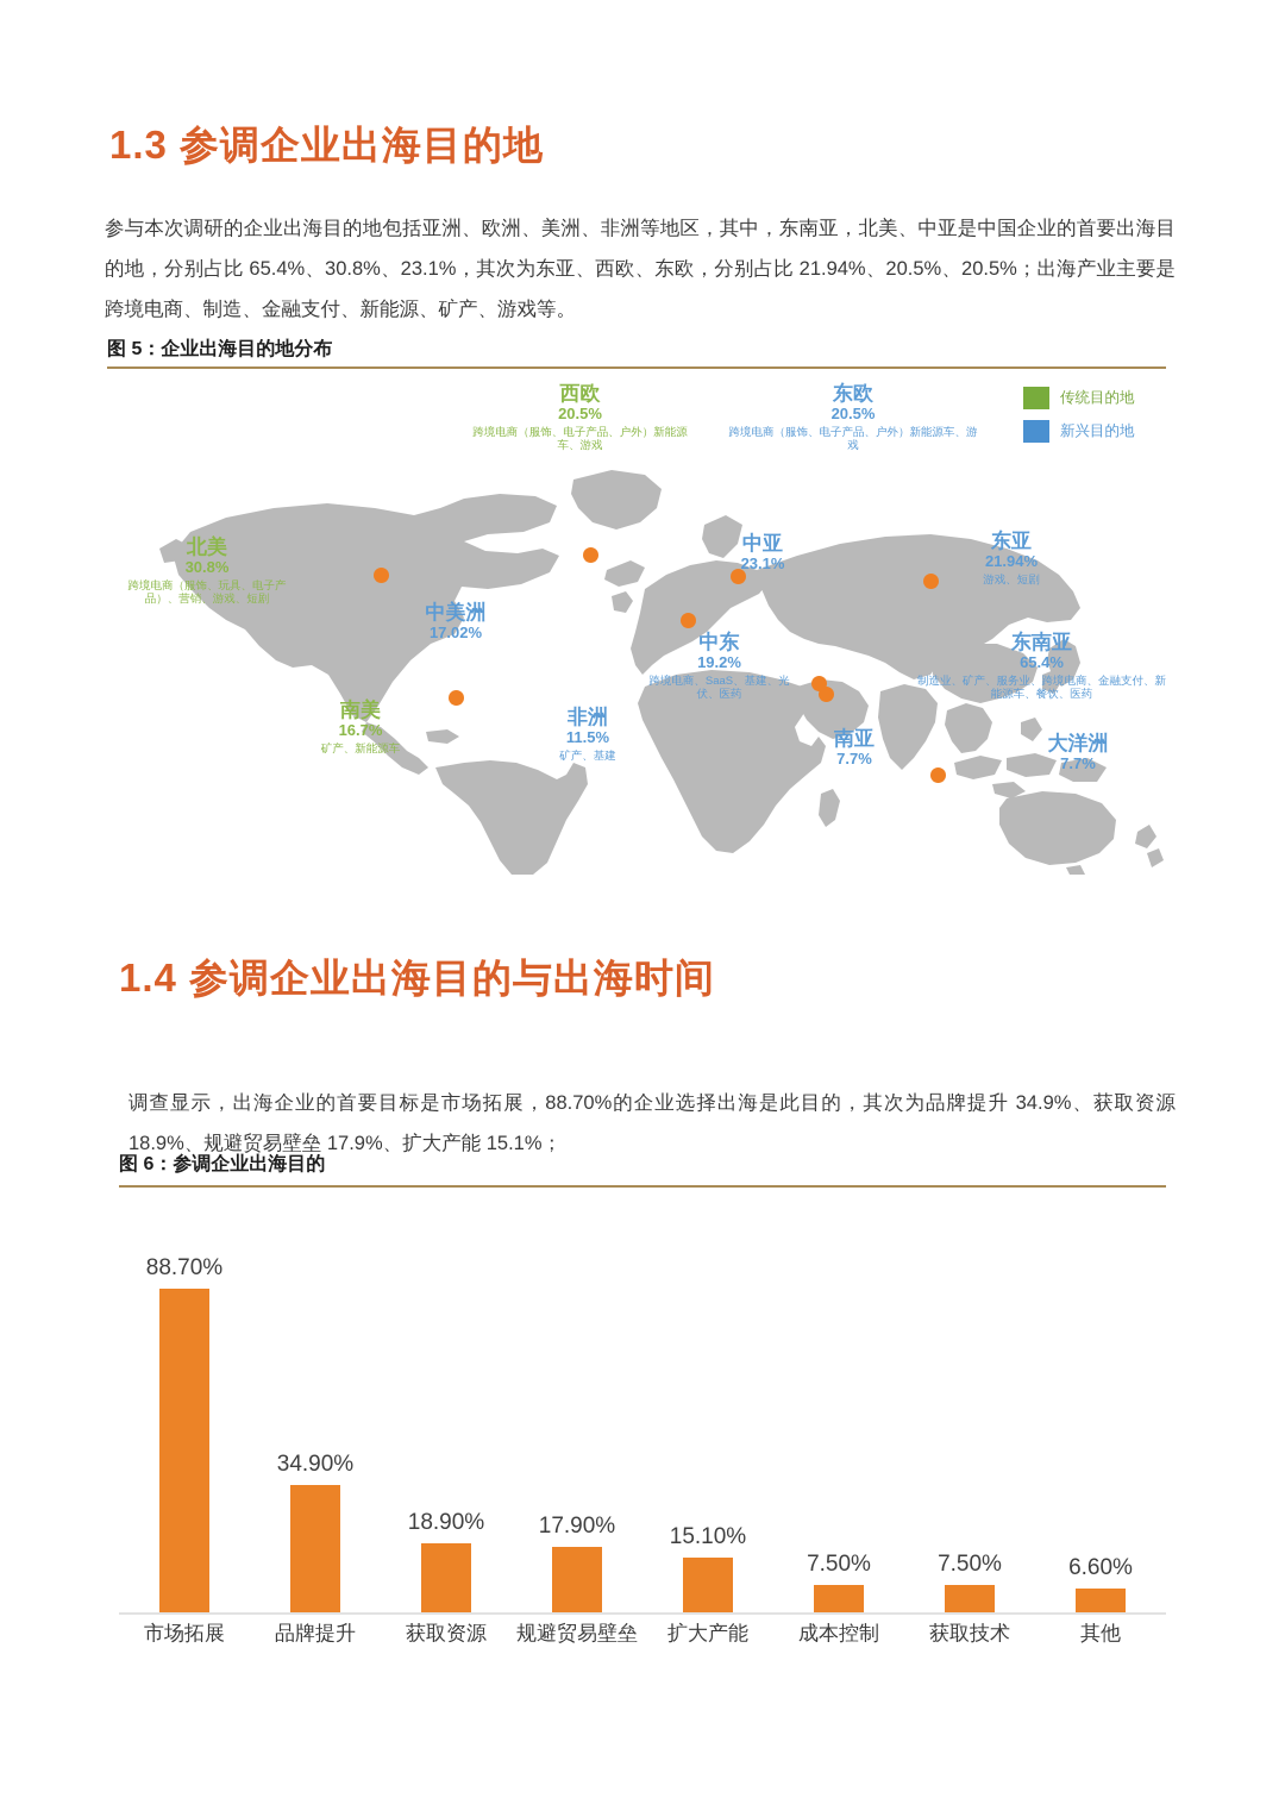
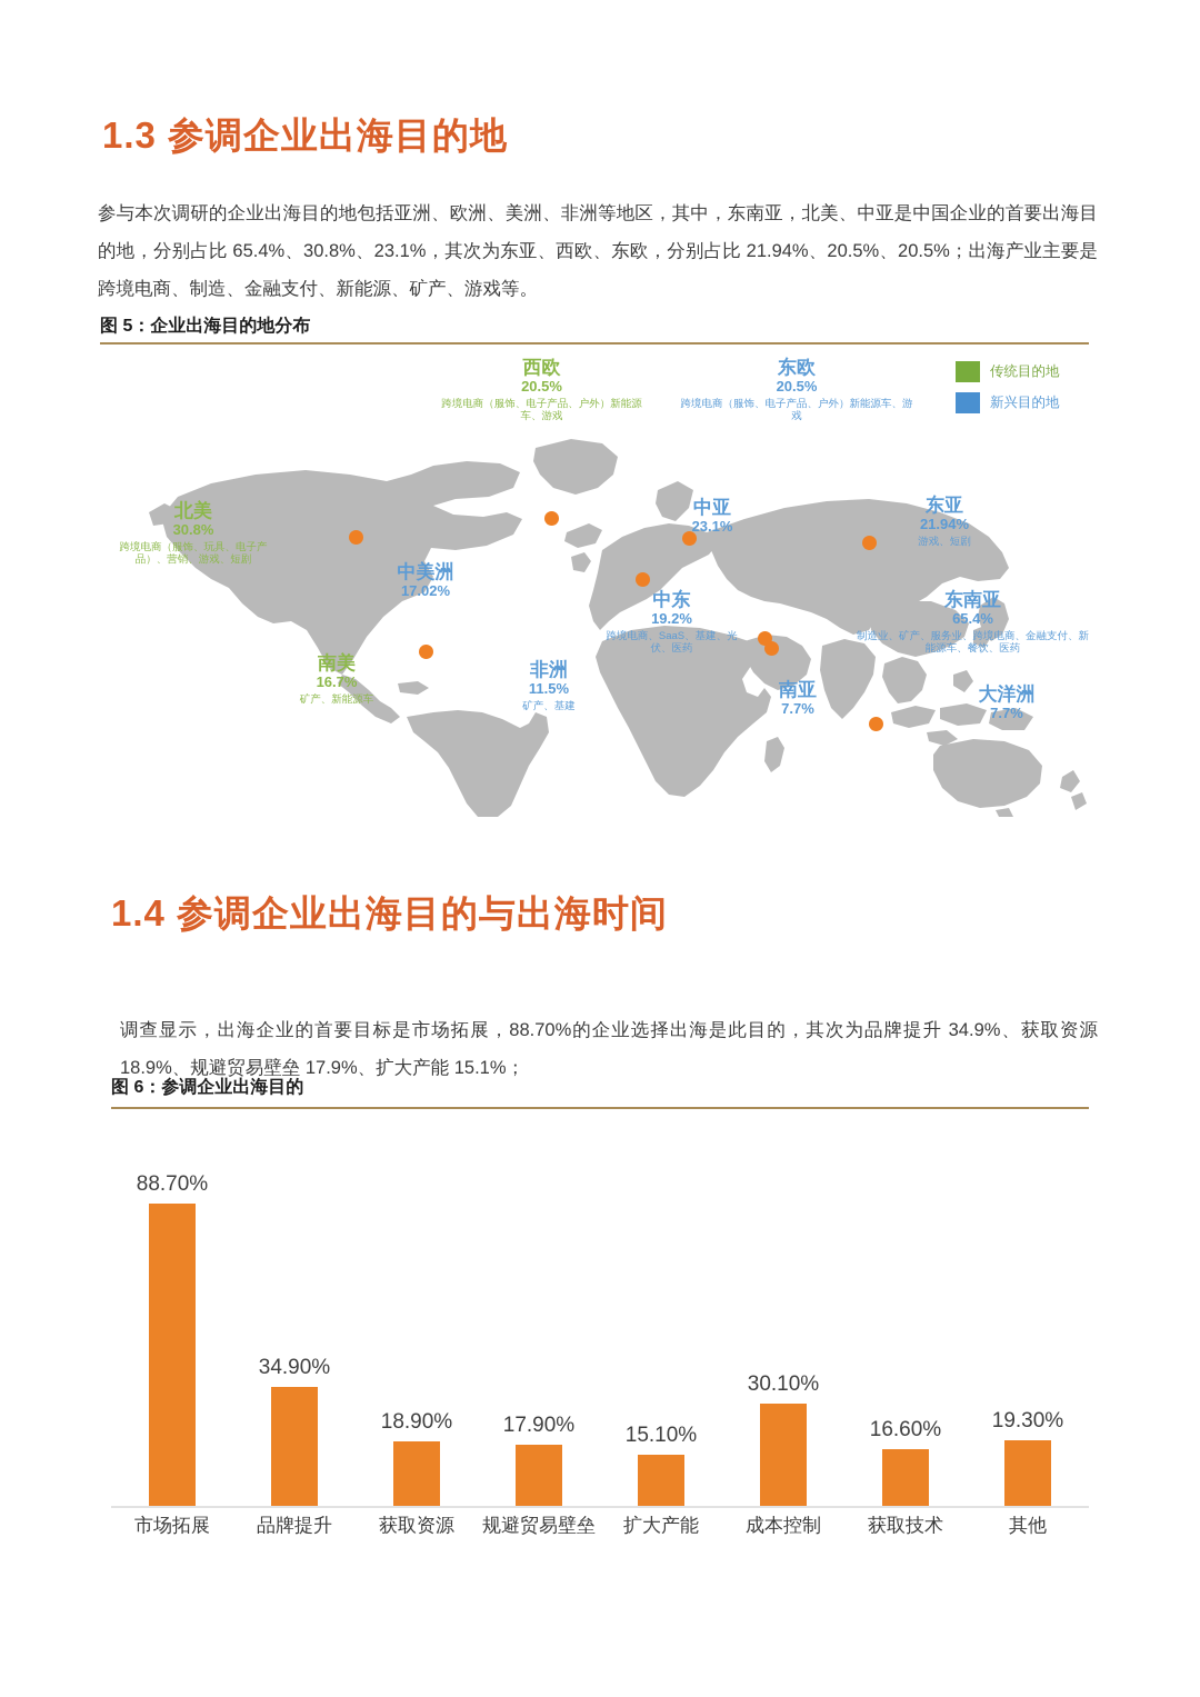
成本控制: 7.50% -> 30.10%
获取技术: 7.50% -> 16.60%
其他: 6.60% -> 19.30%
